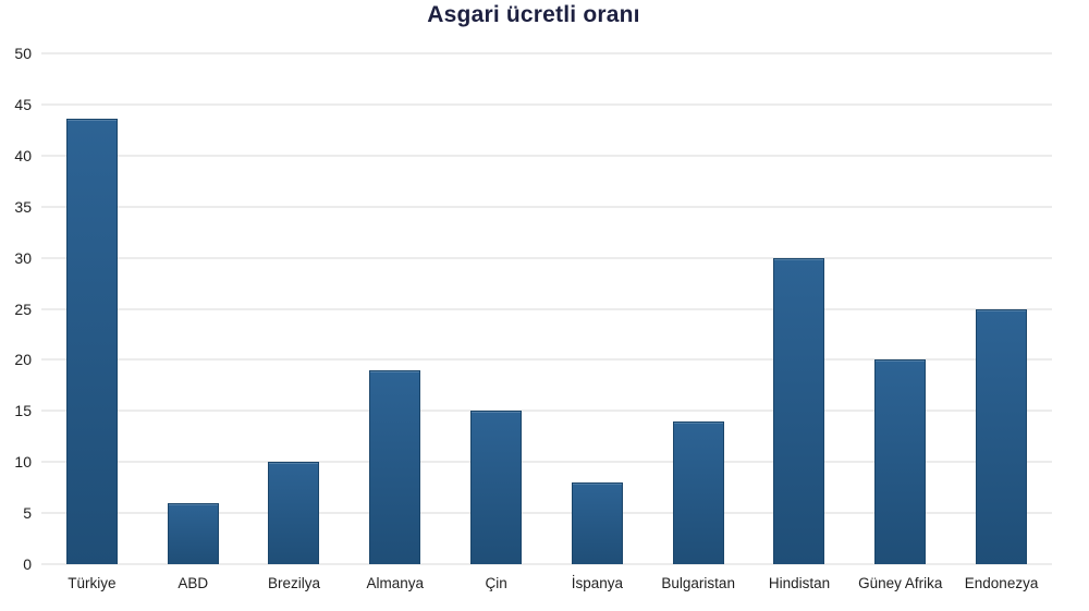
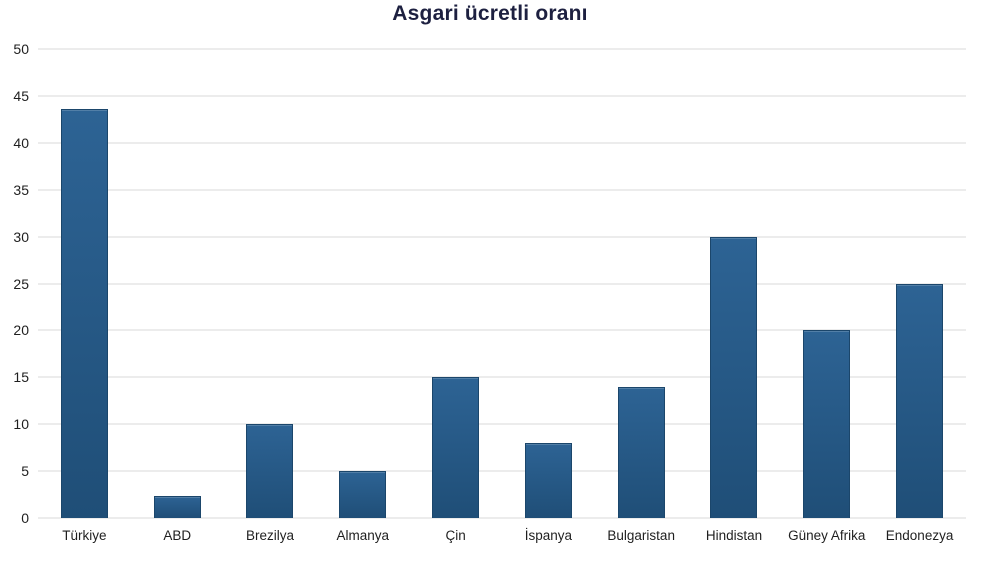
ABD: 6 -> 2
Almanya: 19 -> 5
